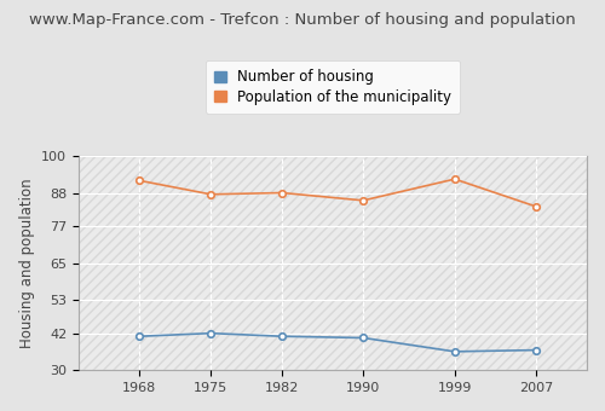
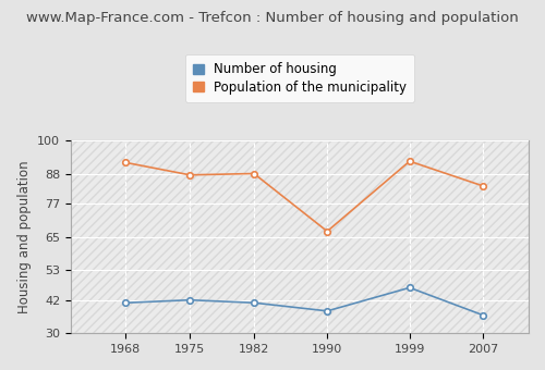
Number of housing/1990: 40.5 -> 38.0
Population of the municipality/1990: 85.5 -> 67.0
Number of housing/1999: 36.0 -> 46.5
